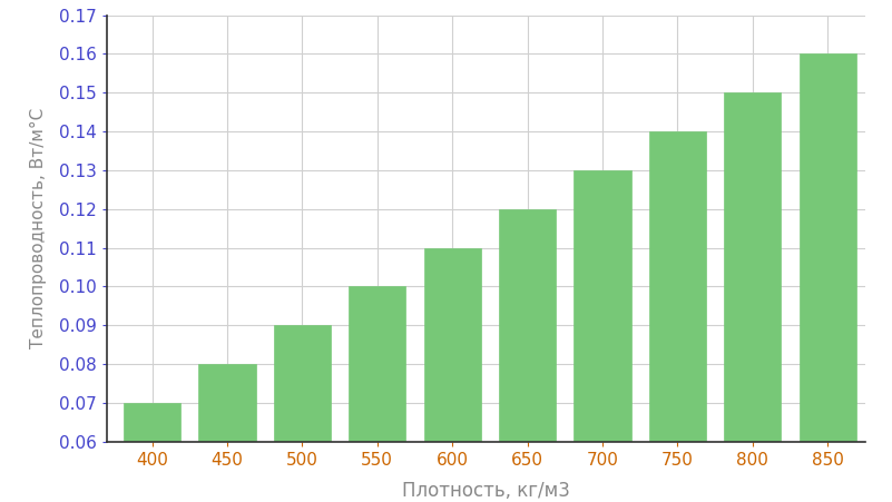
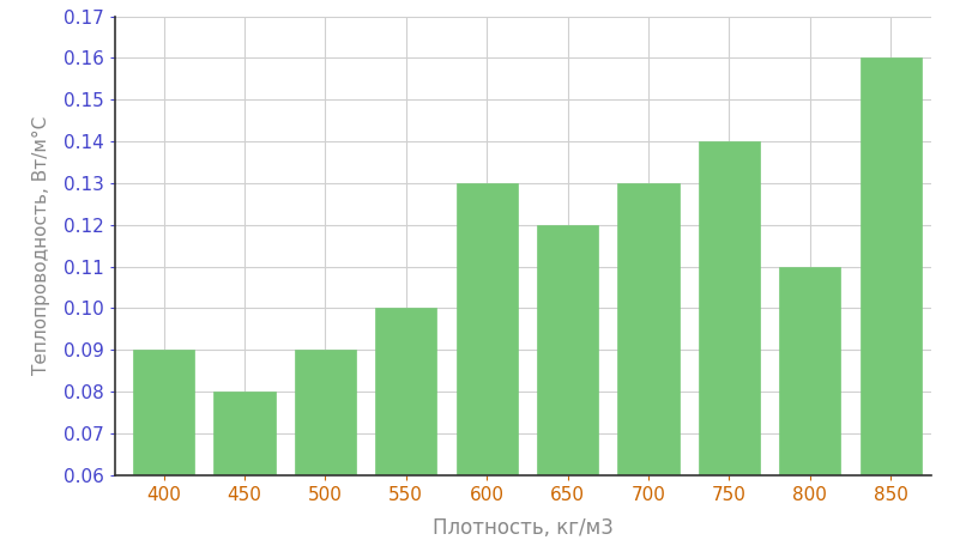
400: 0.07 -> 0.09
600: 0.11 -> 0.13
800: 0.15 -> 0.11
